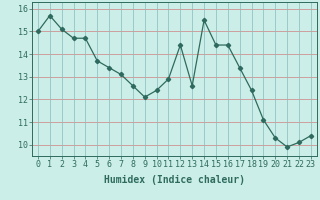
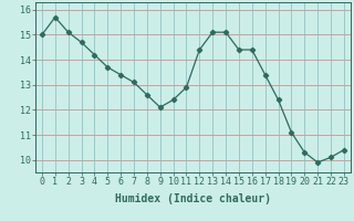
4: 14.7 -> 14.2
13: 12.6 -> 15.1
14: 15.5 -> 15.1
